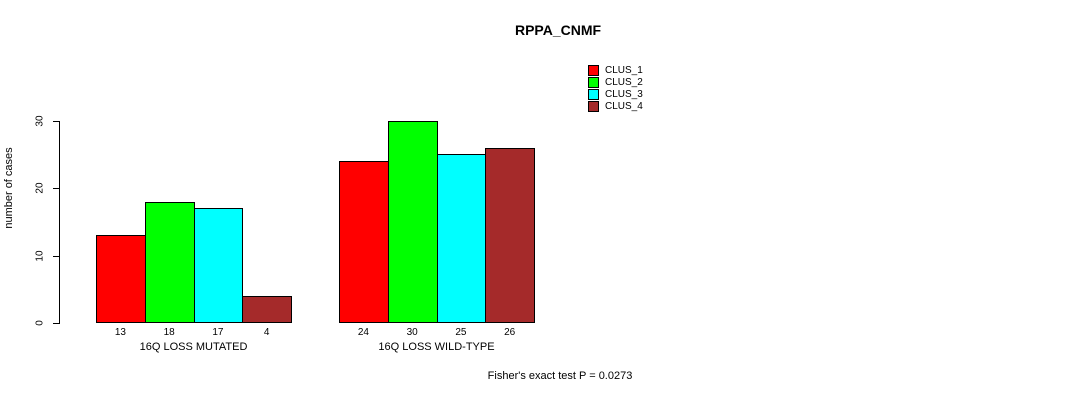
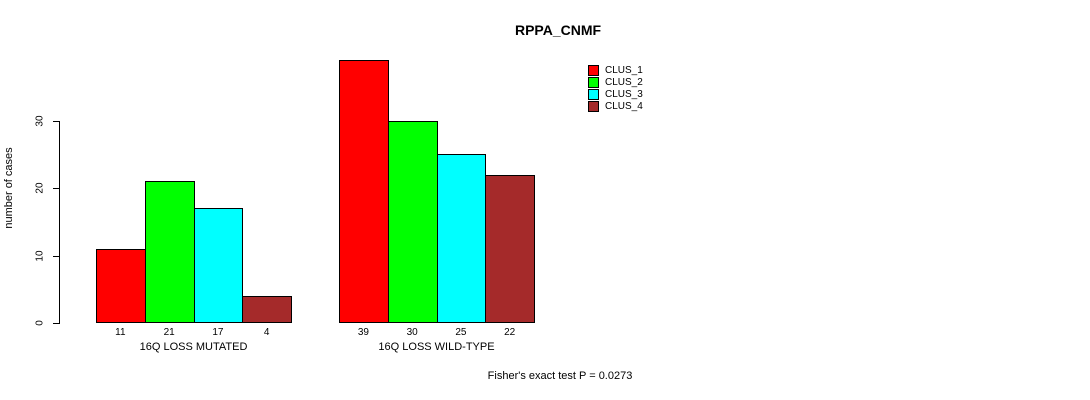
CLUS_1/16Q LOSS MUTATED: 13 -> 11
CLUS_2/16Q LOSS MUTATED: 18 -> 21
CLUS_1/16Q LOSS WILD-TYPE: 24 -> 39
CLUS_4/16Q LOSS WILD-TYPE: 26 -> 22
